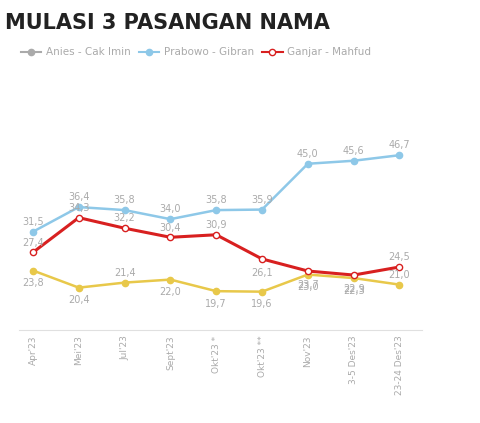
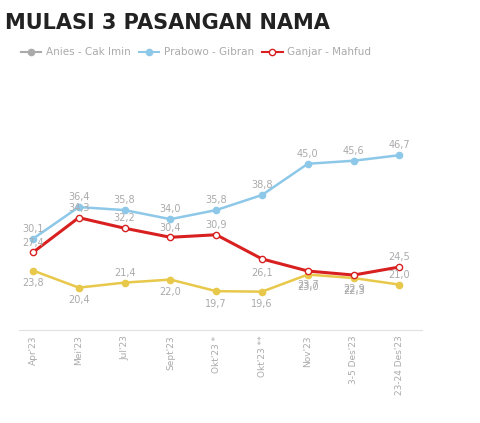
Prabowo - Gibran/Apr'23: 31,5 -> 30,1
Prabowo - Gibran/Okt'23 **: 35,9 -> 38,8
